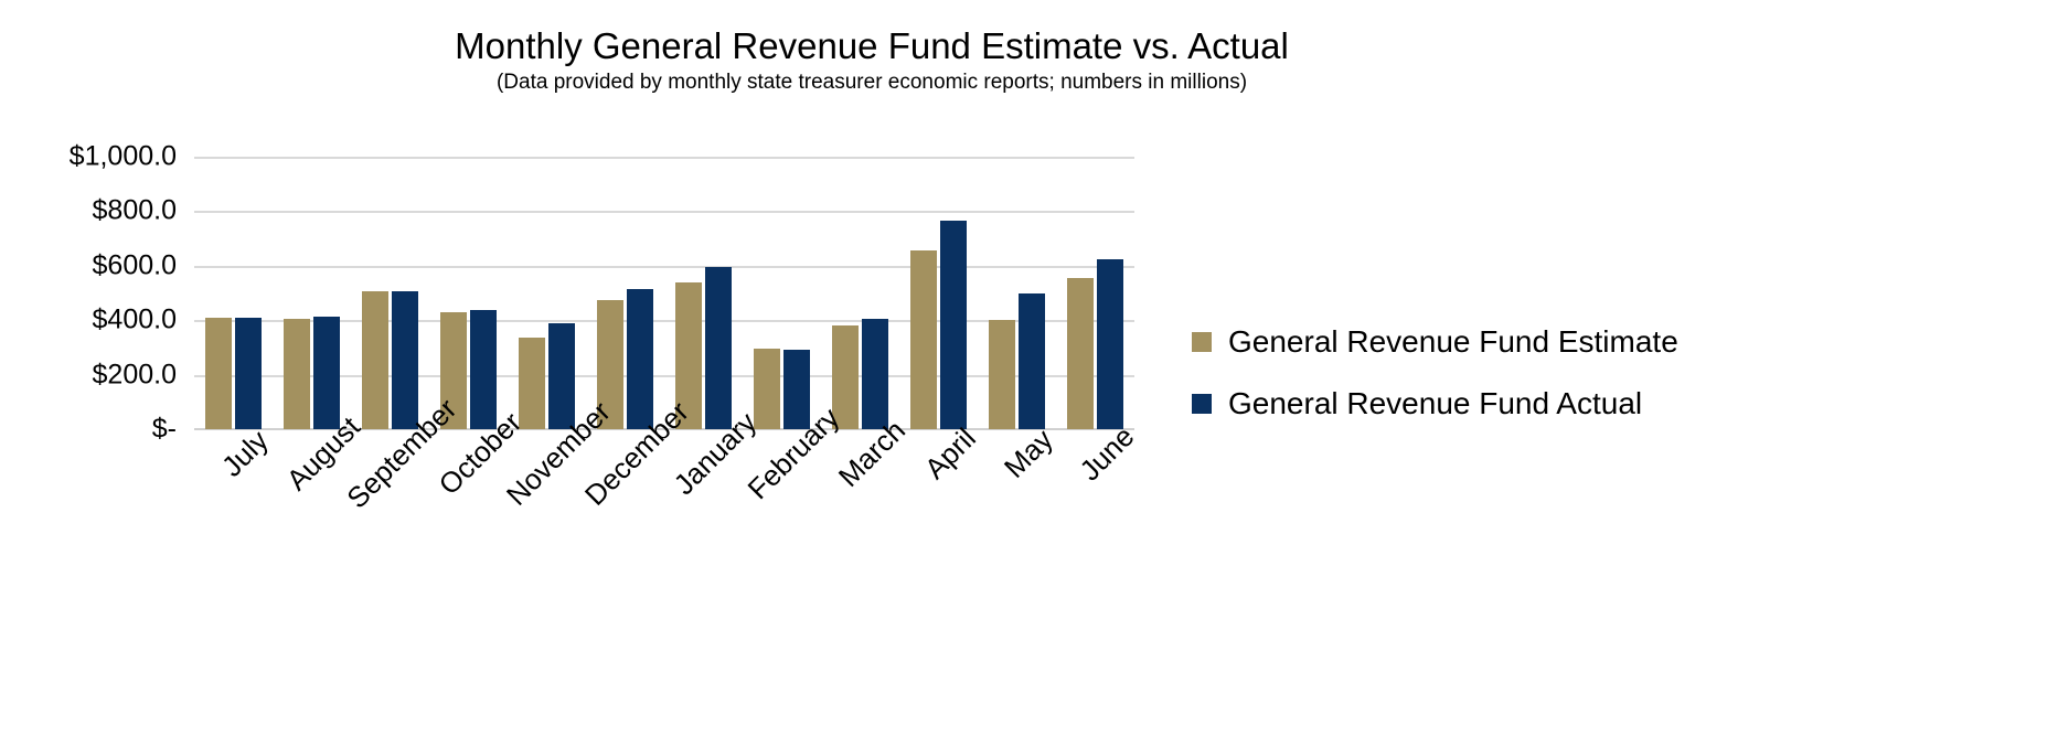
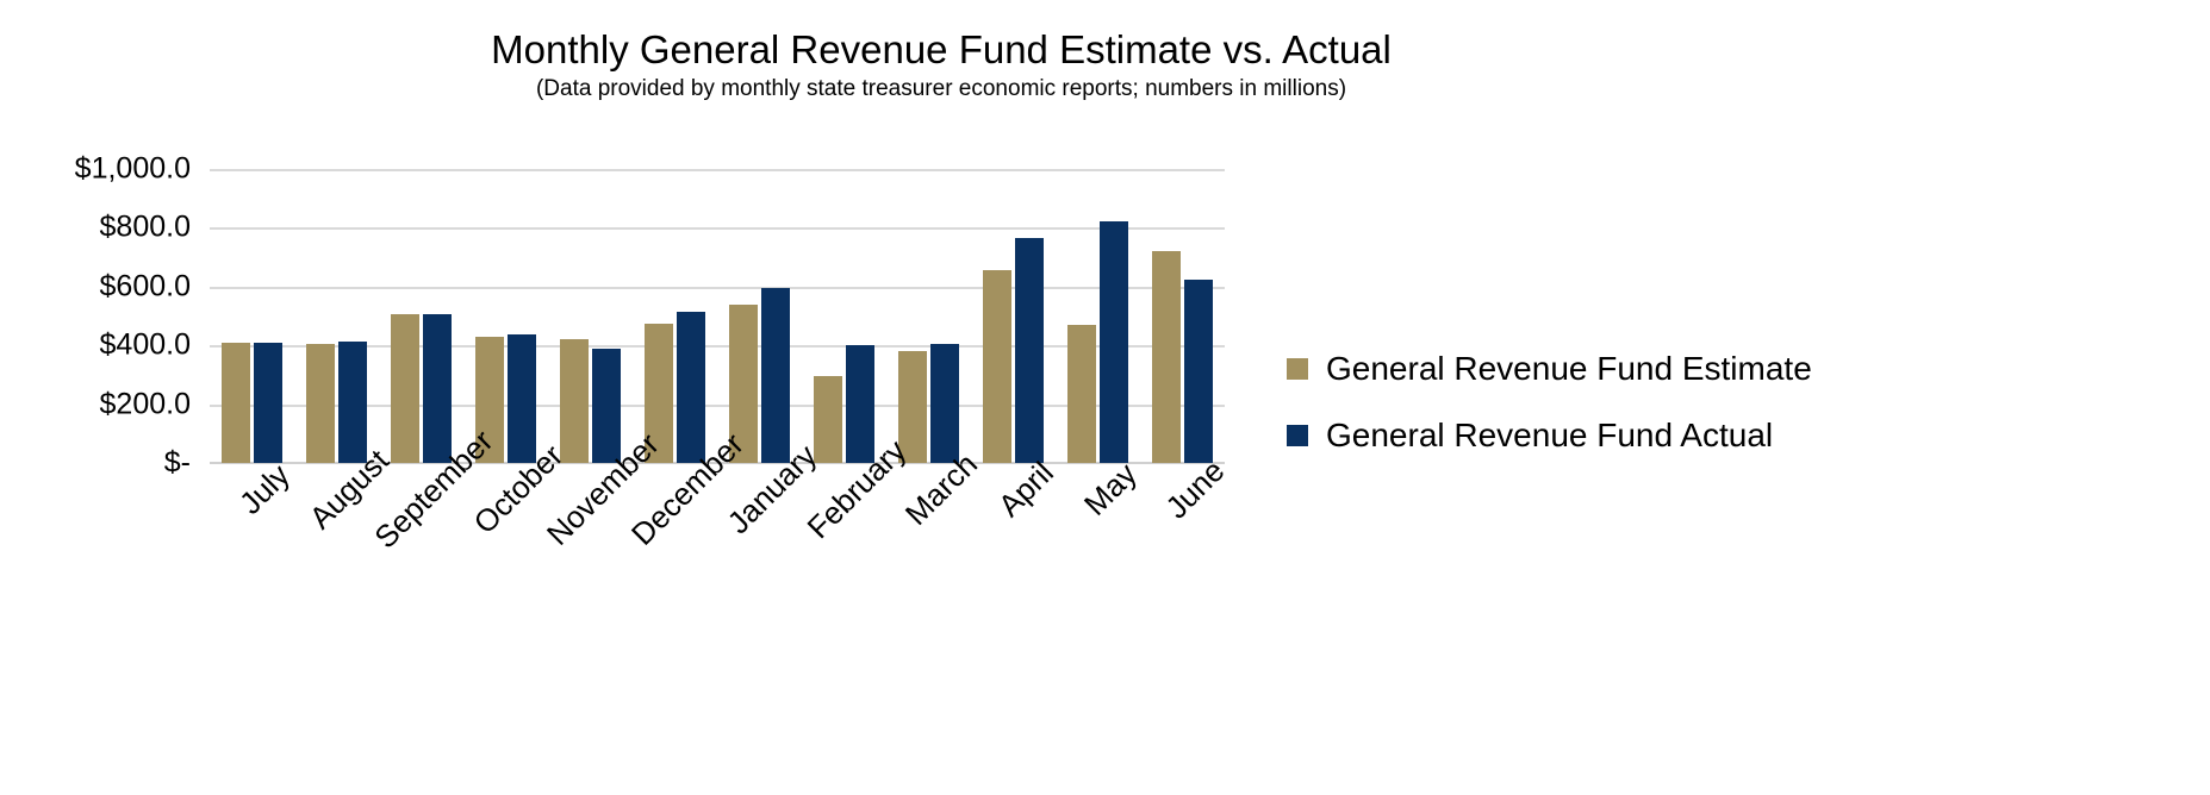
General Revenue Fund Estimate/November: $340 -> $420
General Revenue Fund Actual/February: $290 -> $400
General Revenue Fund Estimate/May: $400 -> $470
General Revenue Fund Actual/May: $500 -> $820
General Revenue Fund Estimate/June: $560 -> $720
